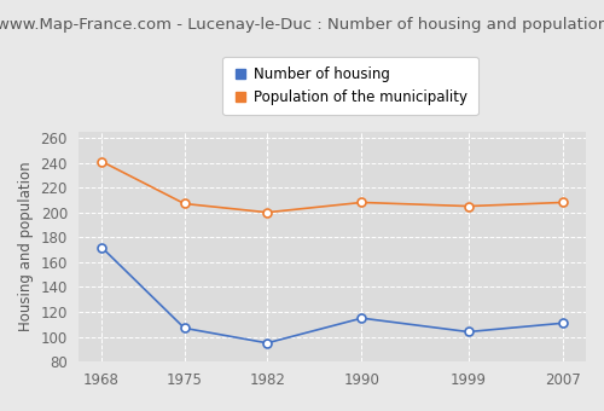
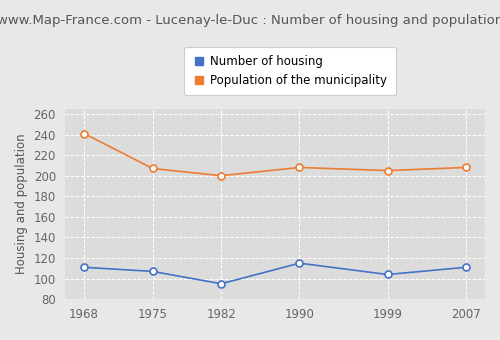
Number of housing/1968: 172 -> 111
